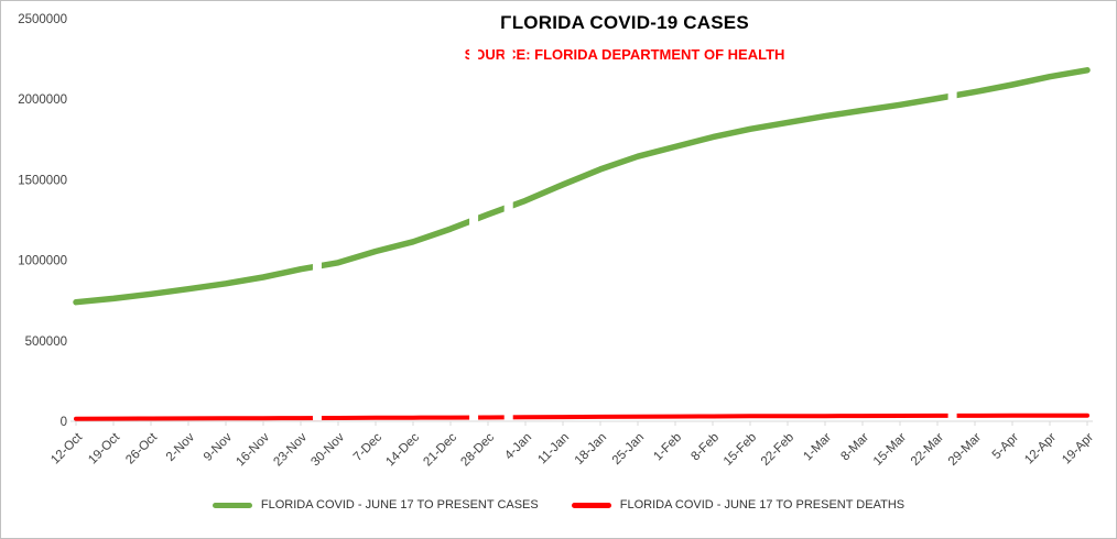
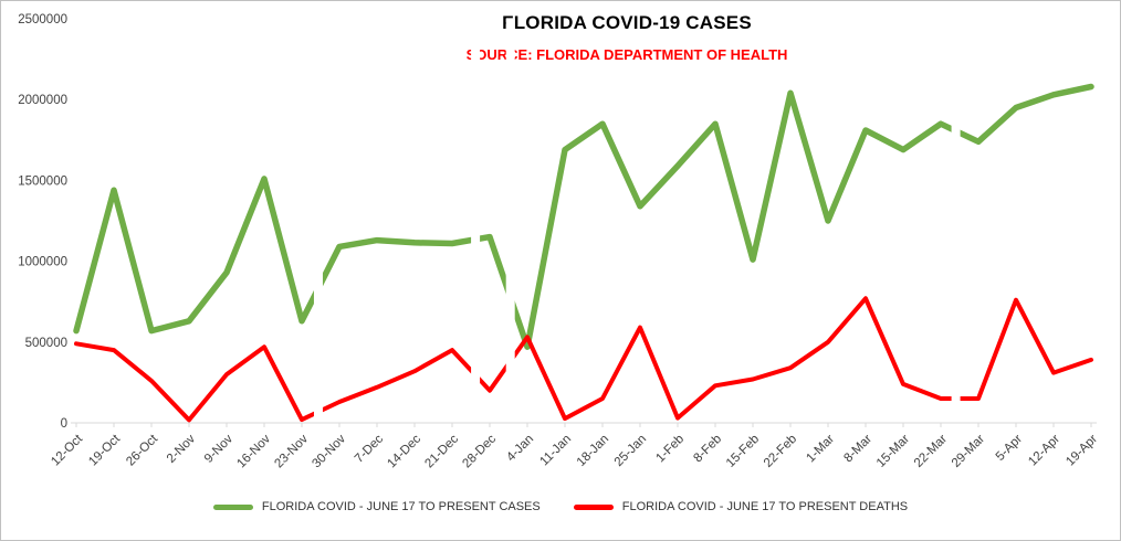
FLORIDA COVID - JUNE 17 TO PRESENT CASES/12-Oct: 740000 -> 570000
FLORIDA COVID - JUNE 17 TO PRESENT DEATHS/12-Oct: 20000 -> 490000
FLORIDA COVID - JUNE 17 TO PRESENT CASES/19-Oct: 760000 -> 1440000
FLORIDA COVID - JUNE 17 TO PRESENT DEATHS/19-Oct: 20000 -> 450000
FLORIDA COVID - JUNE 17 TO PRESENT CASES/26-Oct: 790000 -> 570000
FLORIDA COVID - JUNE 17 TO PRESENT DEATHS/26-Oct: 20000 -> 260000
FLORIDA COVID - JUNE 17 TO PRESENT CASES/2-Nov: 820000 -> 630000
FLORIDA COVID - JUNE 17 TO PRESENT CASES/9-Nov: 860000 -> 930000
FLORIDA COVID - JUNE 17 TO PRESENT DEATHS/9-Nov: 20000 -> 300000
FLORIDA COVID - JUNE 17 TO PRESENT CASES/16-Nov: 900000 -> 1510000
FLORIDA COVID - JUNE 17 TO PRESENT DEATHS/16-Nov: 20000 -> 470000
FLORIDA COVID - JUNE 17 TO PRESENT CASES/23-Nov: 940000 -> 630000
FLORIDA COVID - JUNE 17 TO PRESENT CASES/30-Nov: 980000 -> 1090000
FLORIDA COVID - JUNE 17 TO PRESENT DEATHS/30-Nov: 20000 -> 130000
FLORIDA COVID - JUNE 17 TO PRESENT CASES/7-Dec: 1060000 -> 1130000
FLORIDA COVID - JUNE 17 TO PRESENT DEATHS/7-Dec: 20000 -> 220000
FLORIDA COVID - JUNE 17 TO PRESENT DEATHS/14-Dec: 20000 -> 320000
FLORIDA COVID - JUNE 17 TO PRESENT CASES/21-Dec: 1200000 -> 1110000
FLORIDA COVID - JUNE 17 TO PRESENT DEATHS/21-Dec: 20000 -> 450000
FLORIDA COVID - JUNE 17 TO PRESENT CASES/28-Dec: 1280000 -> 1150000
FLORIDA COVID - JUNE 17 TO PRESENT DEATHS/28-Dec: 20000 -> 200000
FLORIDA COVID - JUNE 17 TO PRESENT CASES/4-Jan: 1370000 -> 470000
FLORIDA COVID - JUNE 17 TO PRESENT DEATHS/4-Jan: 30000 -> 530000
FLORIDA COVID - JUNE 17 TO PRESENT CASES/11-Jan: 1470000 -> 1690000
FLORIDA COVID - JUNE 17 TO PRESENT CASES/18-Jan: 1560000 -> 1850000
FLORIDA COVID - JUNE 17 TO PRESENT DEATHS/18-Jan: 30000 -> 150000
FLORIDA COVID - JUNE 17 TO PRESENT CASES/25-Jan: 1640000 -> 1340000
FLORIDA COVID - JUNE 17 TO PRESENT DEATHS/25-Jan: 30000 -> 590000
FLORIDA COVID - JUNE 17 TO PRESENT CASES/1-Feb: 1700000 -> 1590000
FLORIDA COVID - JUNE 17 TO PRESENT CASES/8-Feb: 1760000 -> 1850000
FLORIDA COVID - JUNE 17 TO PRESENT DEATHS/8-Feb: 30000 -> 230000
FLORIDA COVID - JUNE 17 TO PRESENT CASES/15-Feb: 1820000 -> 1010000
FLORIDA COVID - JUNE 17 TO PRESENT DEATHS/15-Feb: 30000 -> 270000
FLORIDA COVID - JUNE 17 TO PRESENT CASES/22-Feb: 1860000 -> 2040000
FLORIDA COVID - JUNE 17 TO PRESENT DEATHS/22-Feb: 30000 -> 340000
FLORIDA COVID - JUNE 17 TO PRESENT CASES/1-Mar: 1900000 -> 1250000
FLORIDA COVID - JUNE 17 TO PRESENT DEATHS/1-Mar: 30000 -> 500000
FLORIDA COVID - JUNE 17 TO PRESENT CASES/8-Mar: 1930000 -> 1810000
FLORIDA COVID - JUNE 17 TO PRESENT DEATHS/8-Mar: 30000 -> 770000
FLORIDA COVID - JUNE 17 TO PRESENT CASES/15-Mar: 1960000 -> 1690000
FLORIDA COVID - JUNE 17 TO PRESENT DEATHS/15-Mar: 30000 -> 240000
FLORIDA COVID - JUNE 17 TO PRESENT CASES/22-Mar: 2000000 -> 1850000
FLORIDA COVID - JUNE 17 TO PRESENT DEATHS/22-Mar: 30000 -> 150000
FLORIDA COVID - JUNE 17 TO PRESENT CASES/29-Mar: 2040000 -> 1740000
FLORIDA COVID - JUNE 17 TO PRESENT DEATHS/29-Mar: 40000 -> 150000
FLORIDA COVID - JUNE 17 TO PRESENT CASES/5-Apr: 2090000 -> 1950000
FLORIDA COVID - JUNE 17 TO PRESENT DEATHS/5-Apr: 40000 -> 760000
FLORIDA COVID - JUNE 17 TO PRESENT CASES/12-Apr: 2140000 -> 2030000
FLORIDA COVID - JUNE 17 TO PRESENT DEATHS/12-Apr: 40000 -> 310000
FLORIDA COVID - JUNE 17 TO PRESENT CASES/19-Apr: 2180000 -> 2080000
FLORIDA COVID - JUNE 17 TO PRESENT DEATHS/19-Apr: 40000 -> 390000
